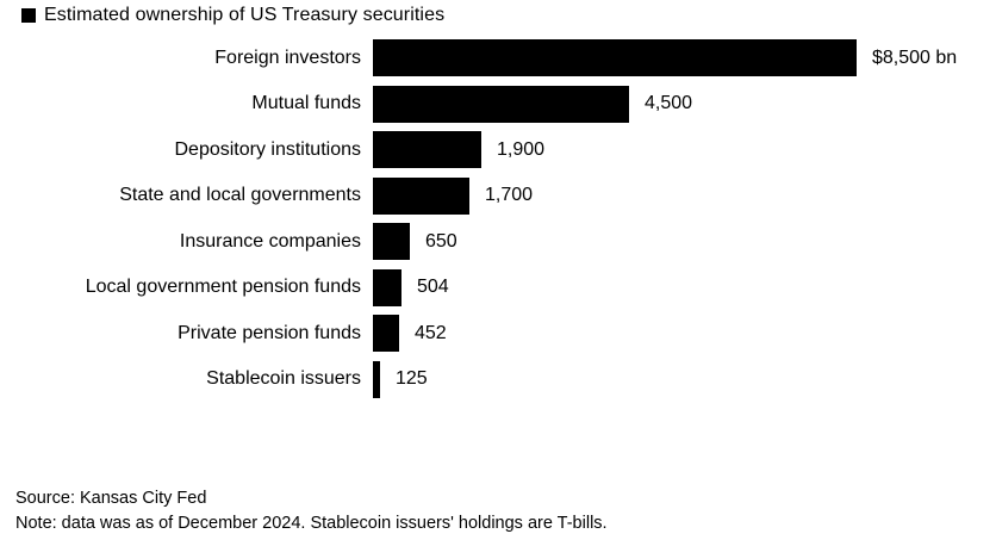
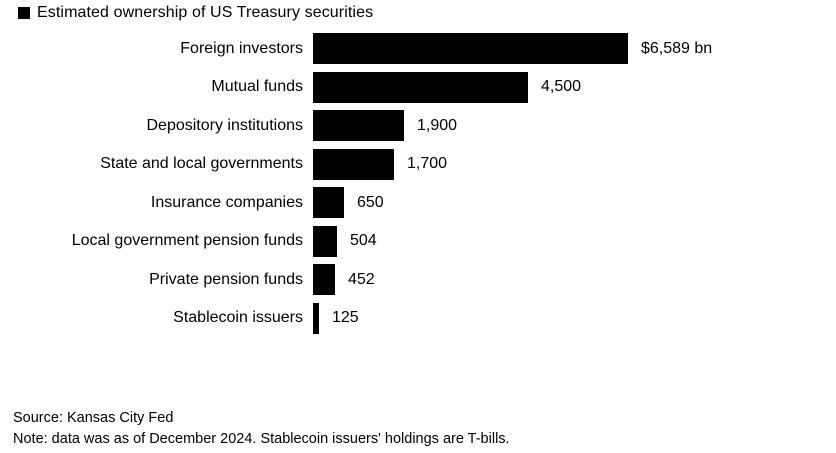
Foreign investors: $8,500 -> $6,589
